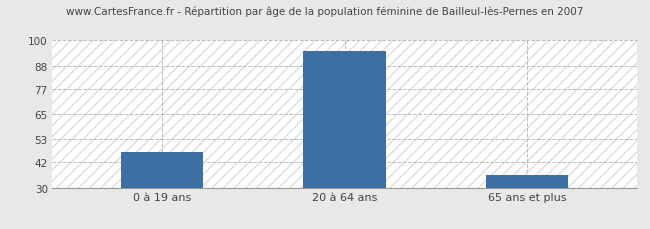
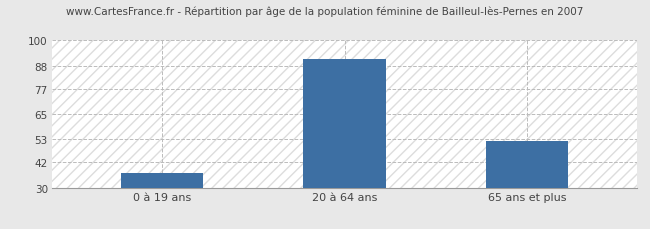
0 à 19 ans: 47 -> 37
20 à 64 ans: 95 -> 91
65 ans et plus: 36 -> 52
